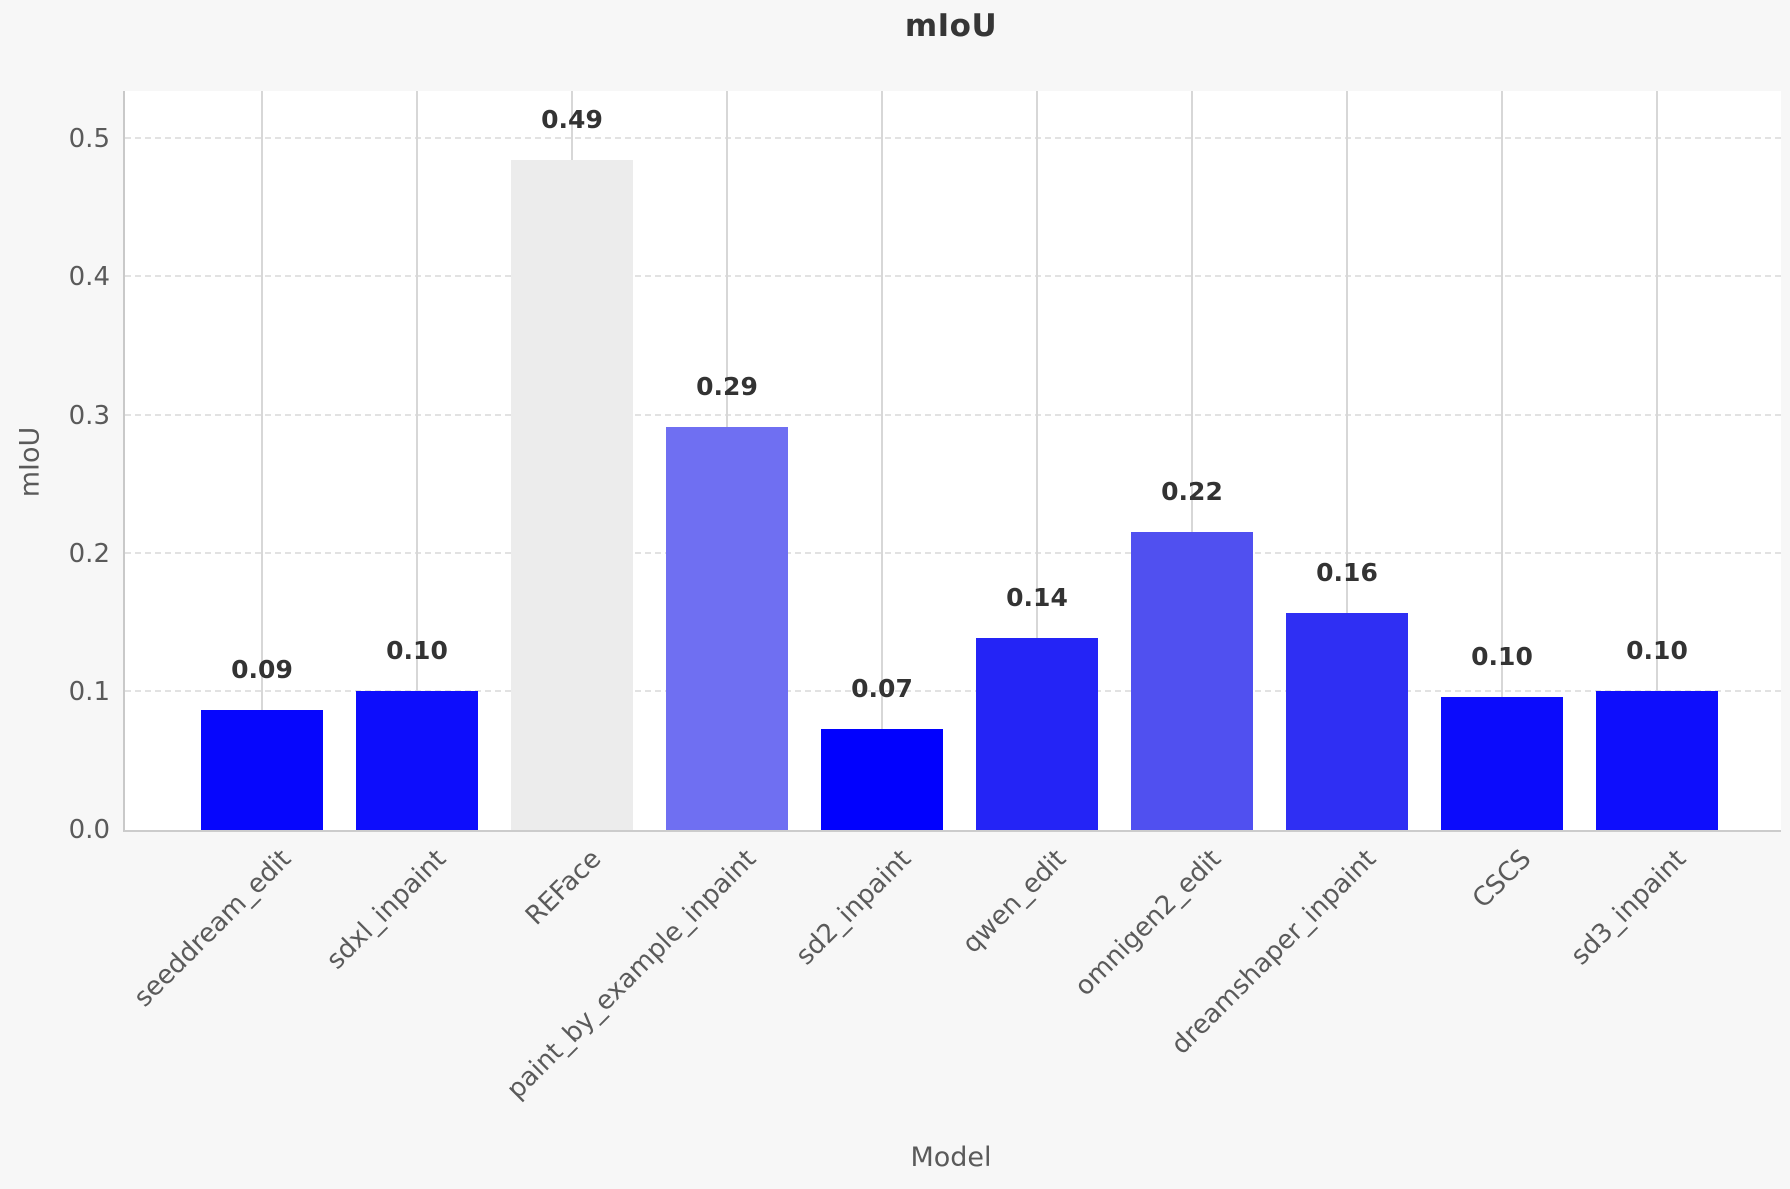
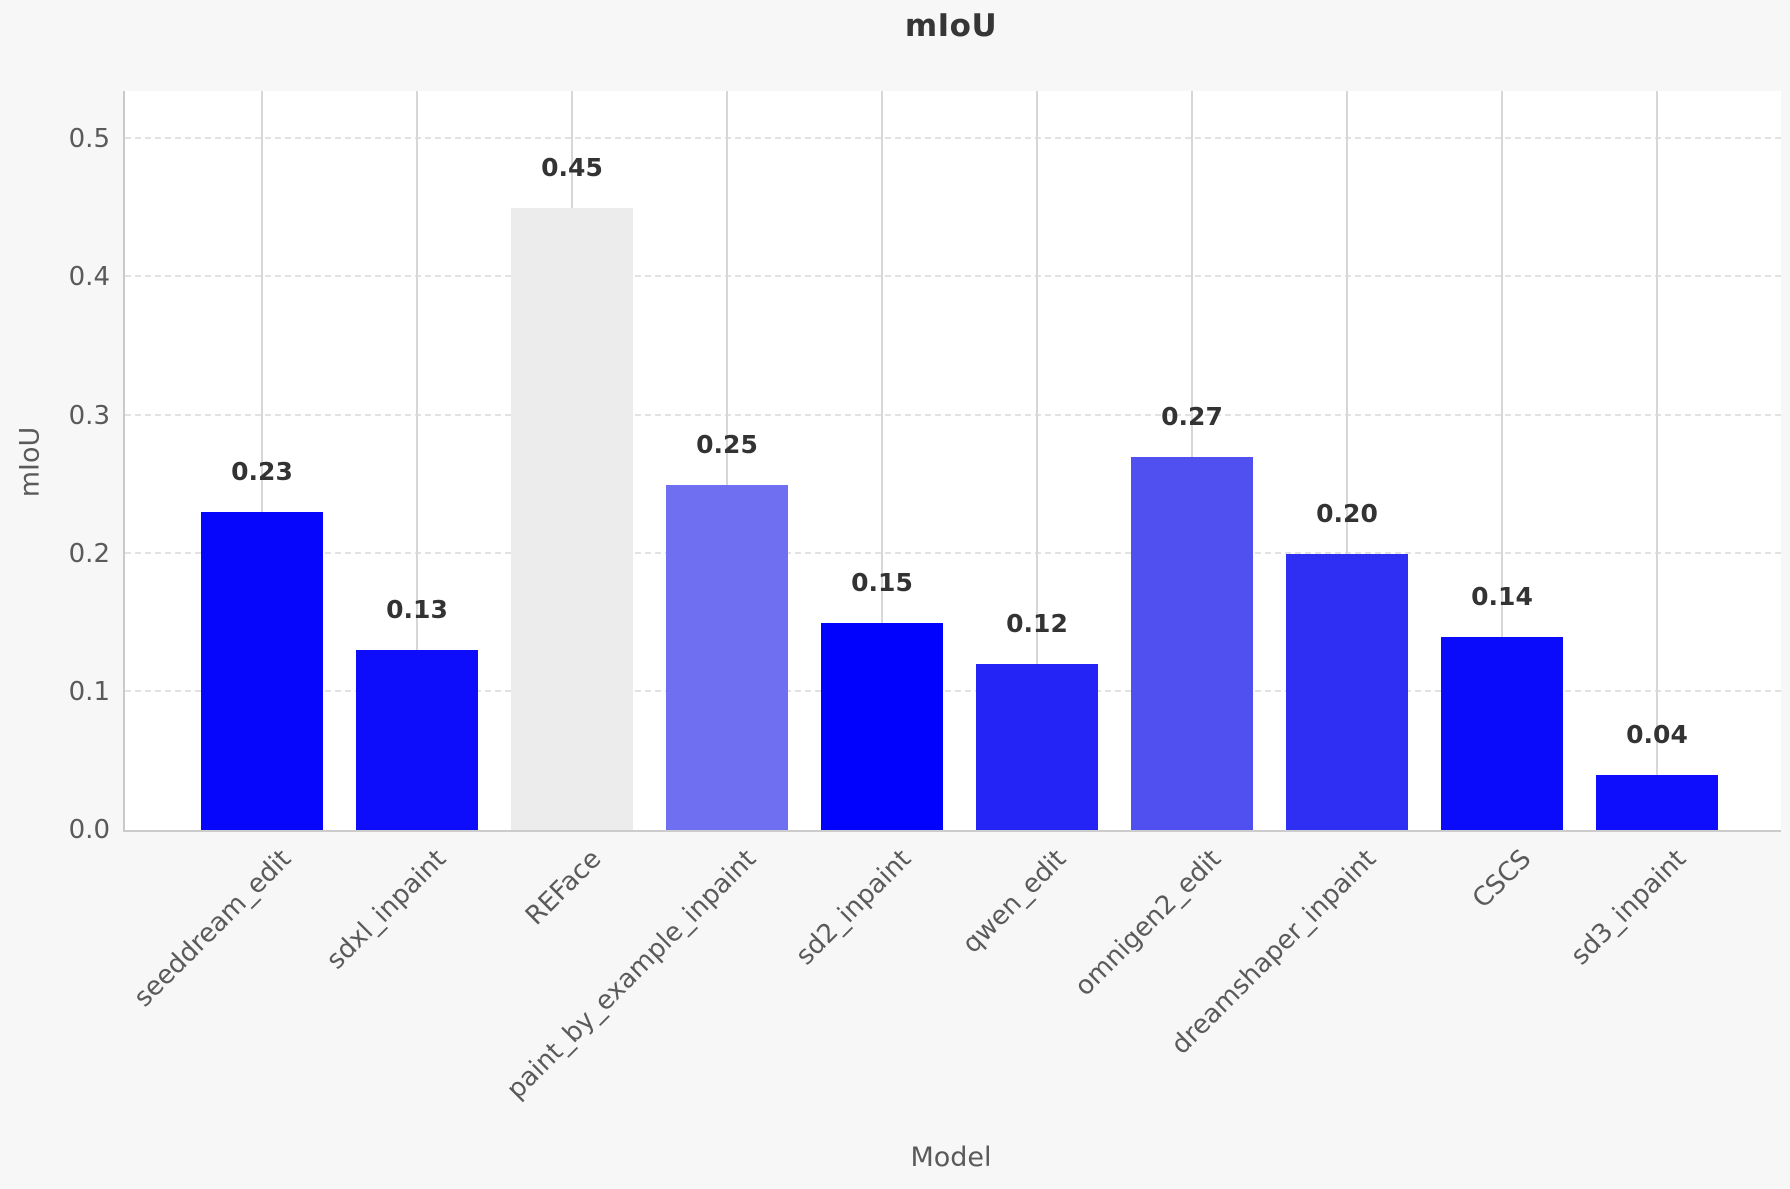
seeddream_edit: 0.09 -> 0.23
sdxl_inpaint: 0.10 -> 0.13
REFace: 0.49 -> 0.45
paint_by_example_inpaint: 0.29 -> 0.25
sd2_inpaint: 0.07 -> 0.15
qwen_edit: 0.14 -> 0.12
omnigen2_edit: 0.22 -> 0.27
dreamshaper_inpaint: 0.16 -> 0.20
CSCS: 0.10 -> 0.14
sd3_inpaint: 0.10 -> 0.04
